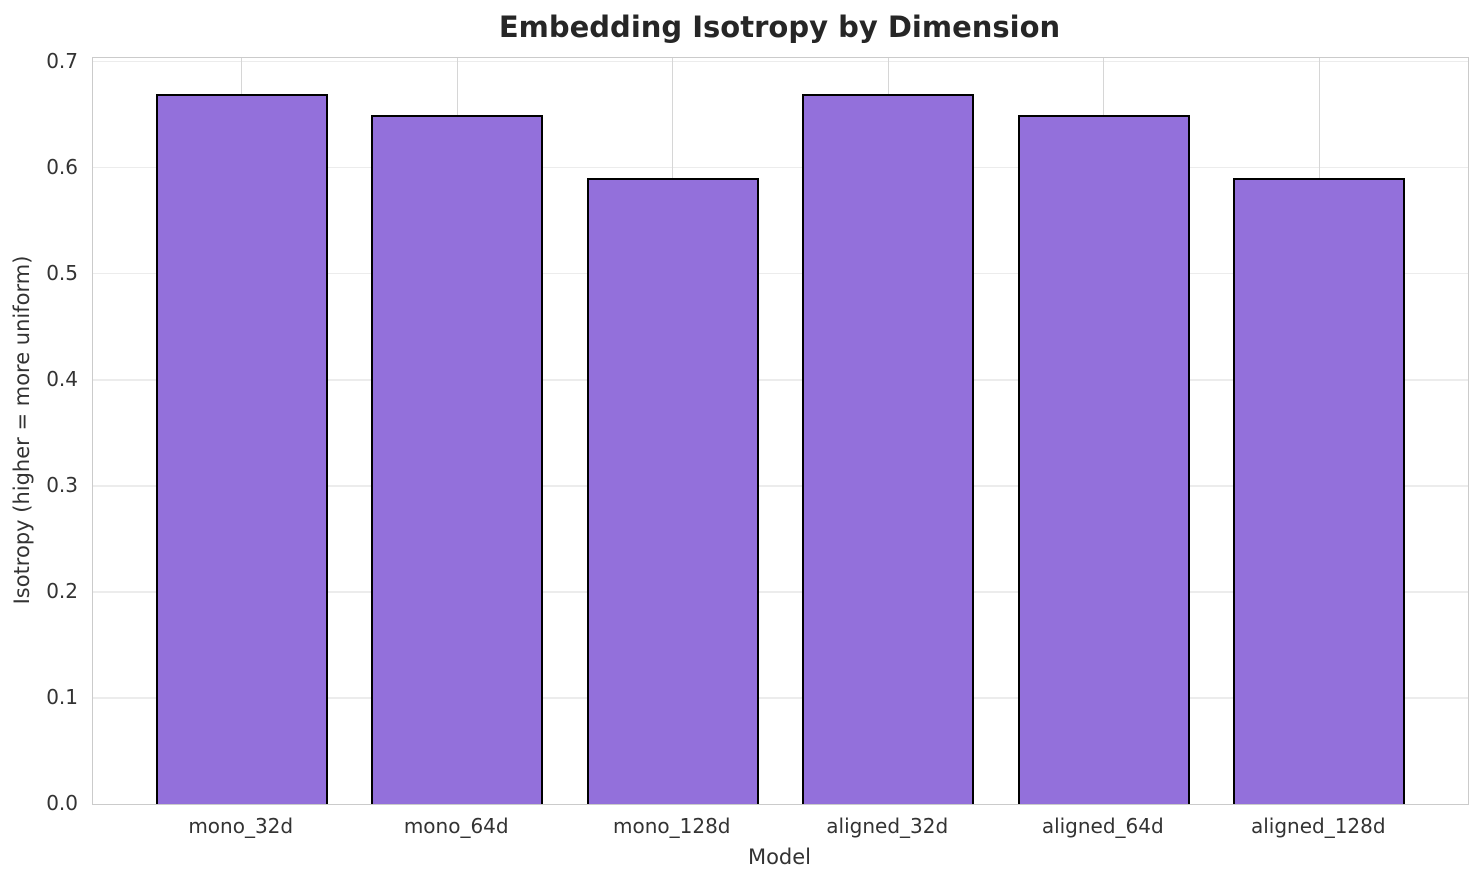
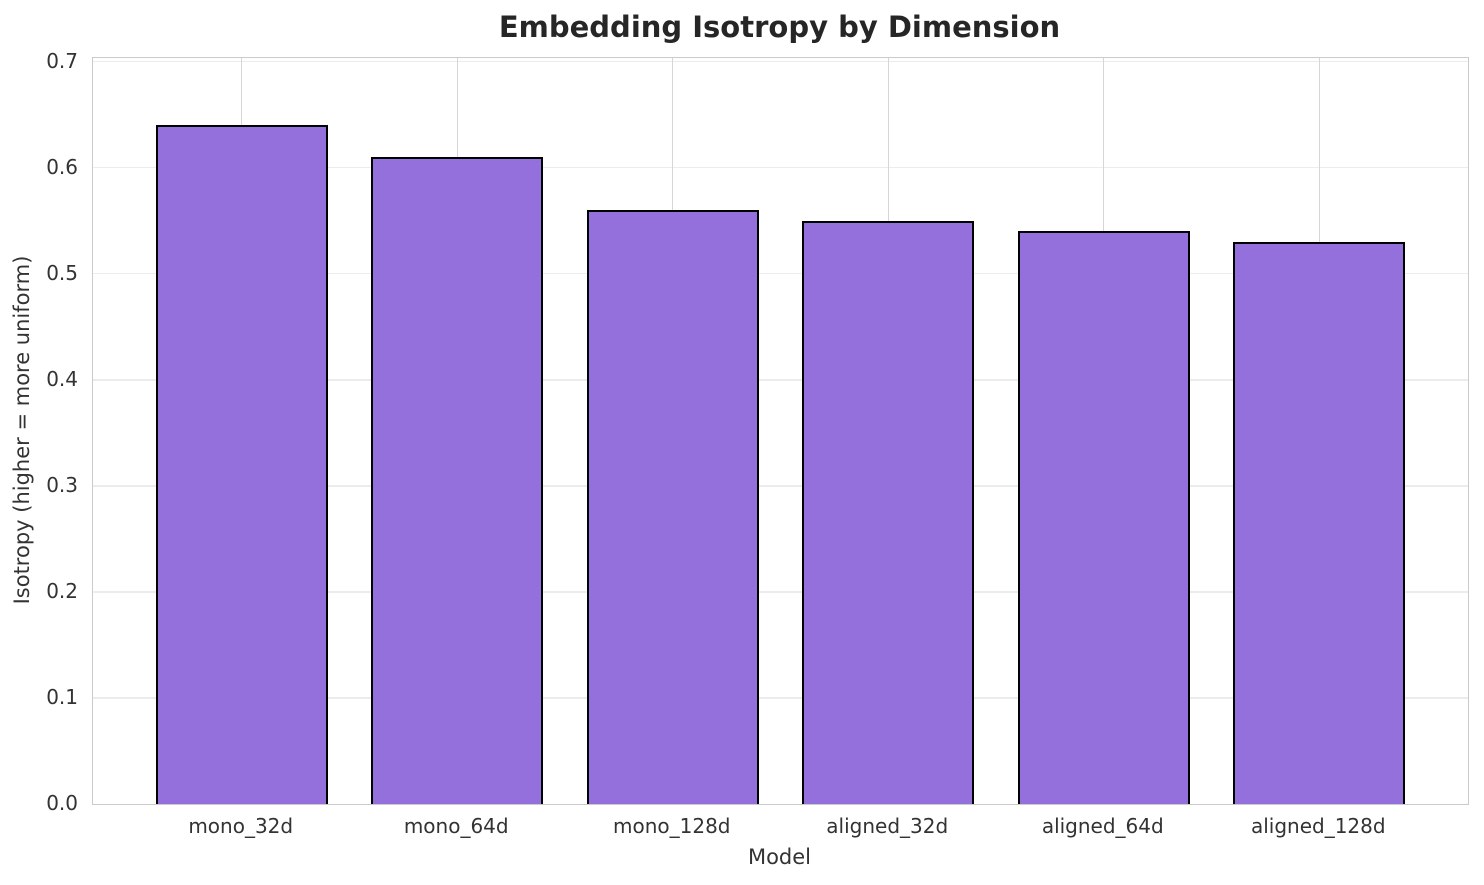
mono_32d: 0.67 -> 0.64
mono_64d: 0.65 -> 0.61
mono_128d: 0.59 -> 0.56
aligned_32d: 0.67 -> 0.55
aligned_64d: 0.65 -> 0.54
aligned_128d: 0.59 -> 0.53
